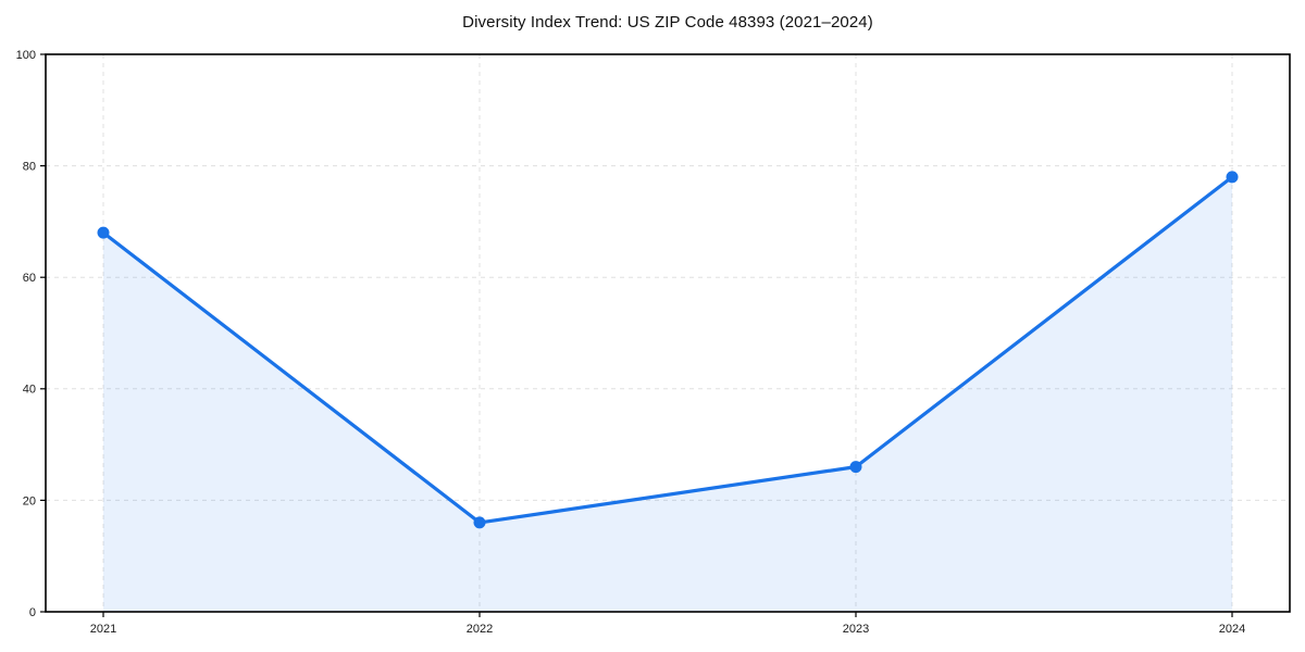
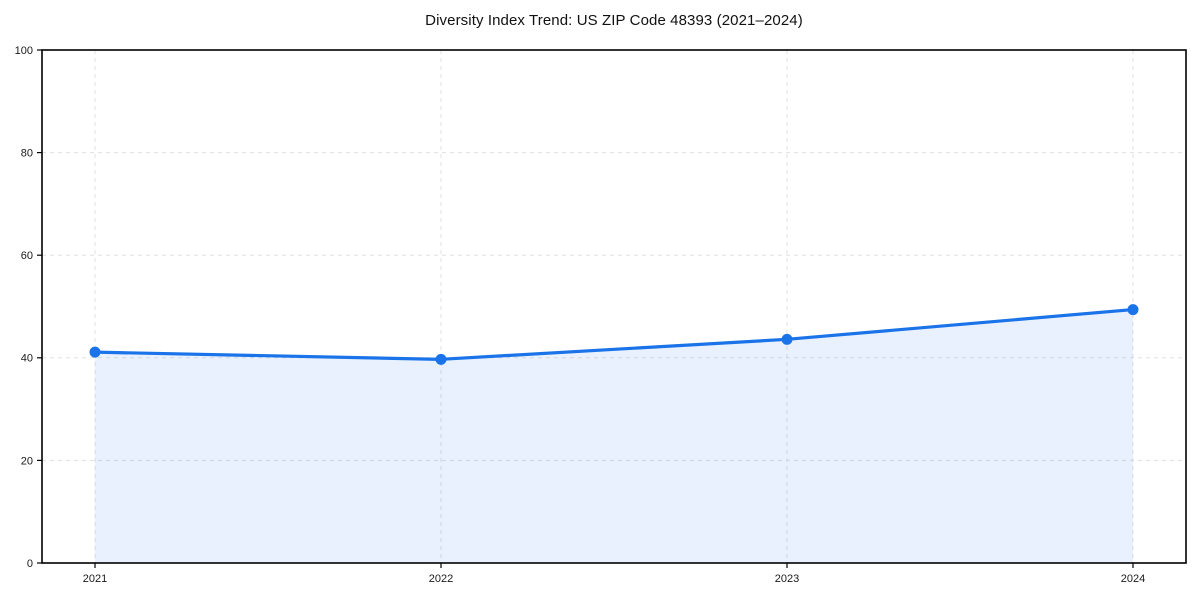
2021: 68 -> 41
2022: 16 -> 40
2023: 26 -> 44
2024: 78 -> 49
